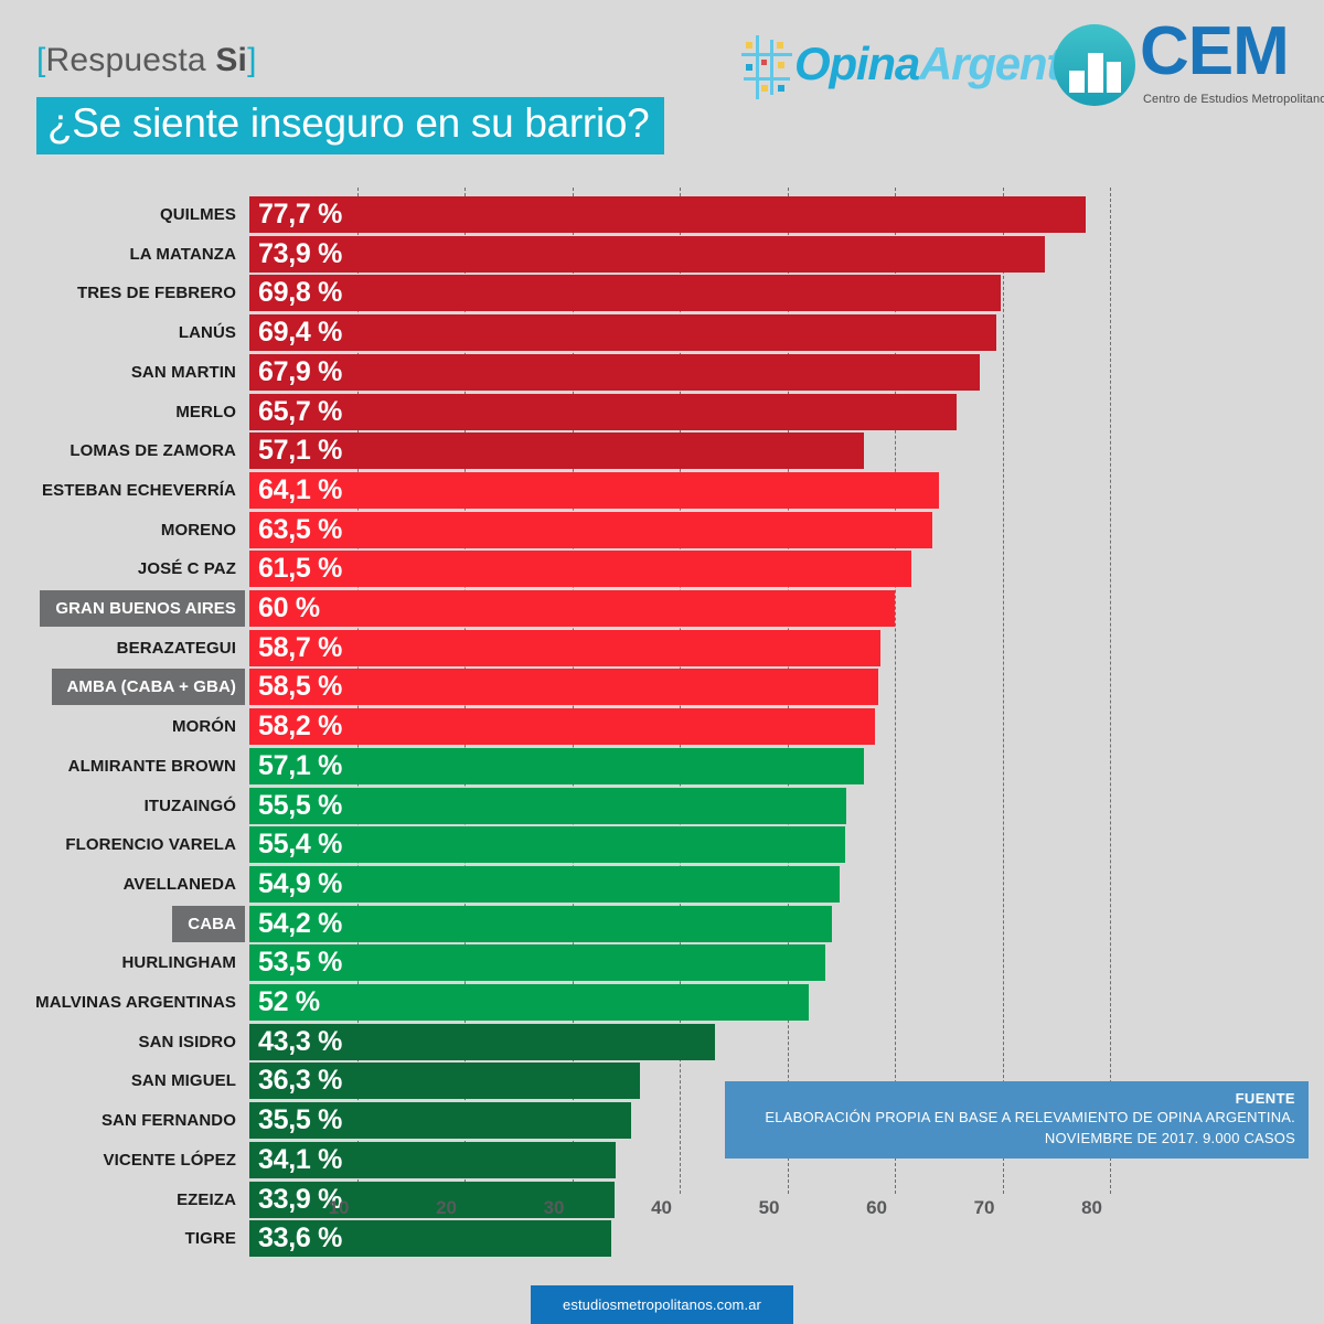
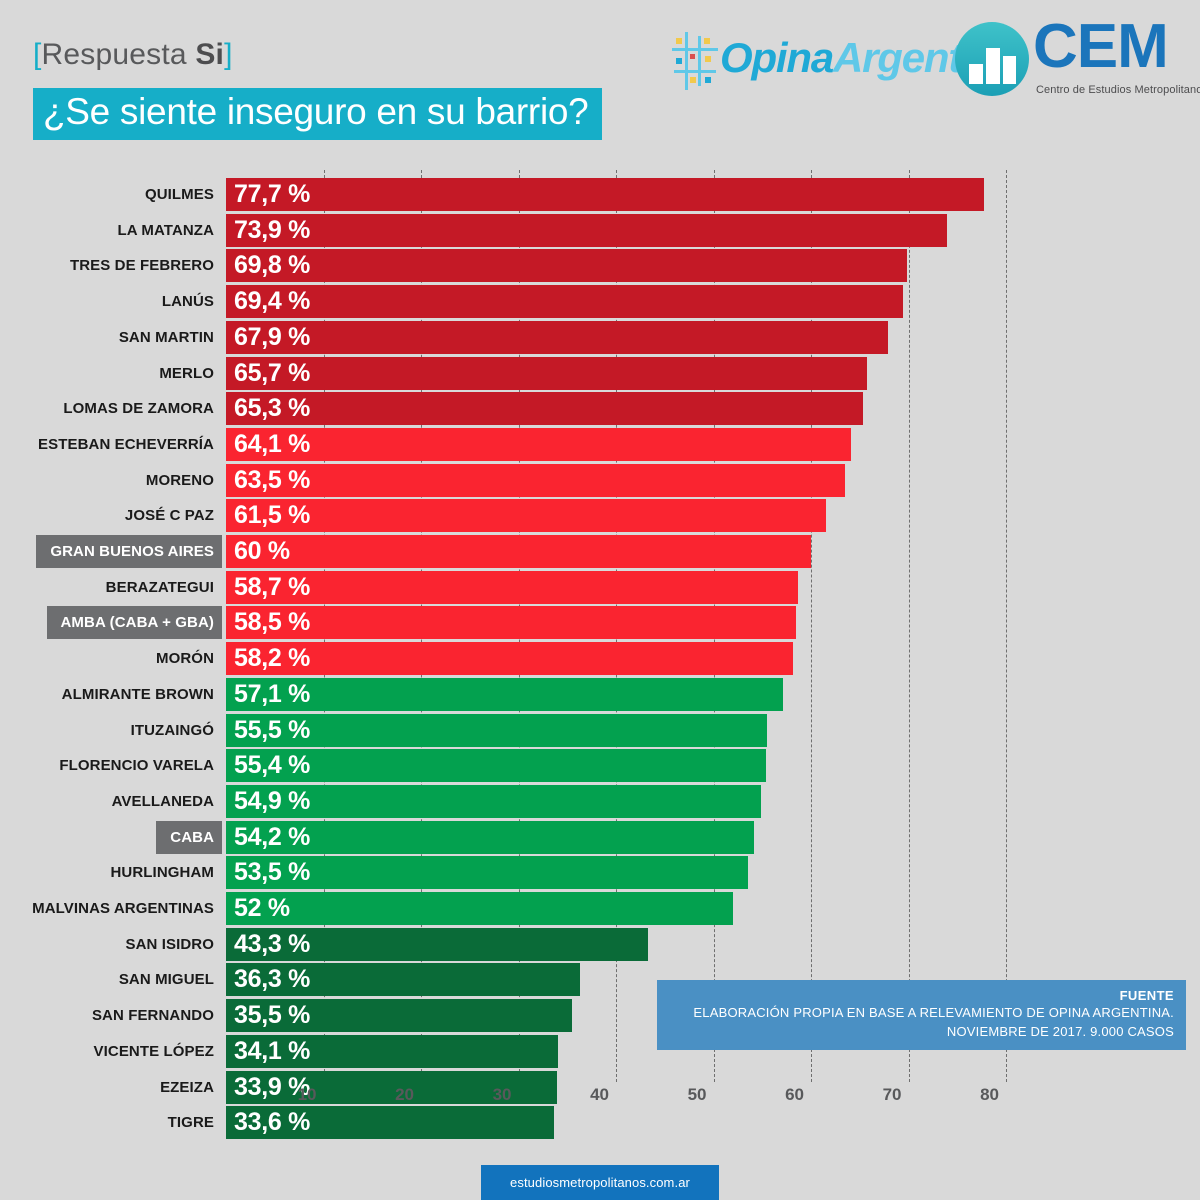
LOMAS DE ZAMORA: 57,1 -> 65,3
